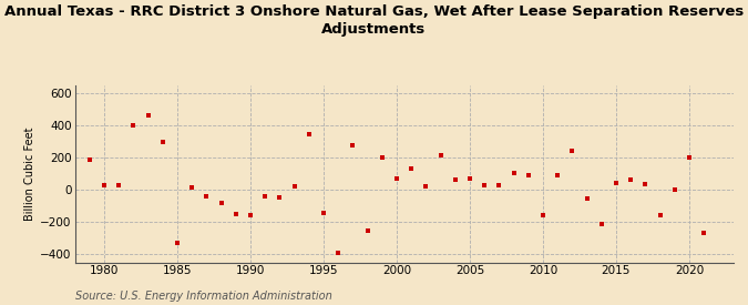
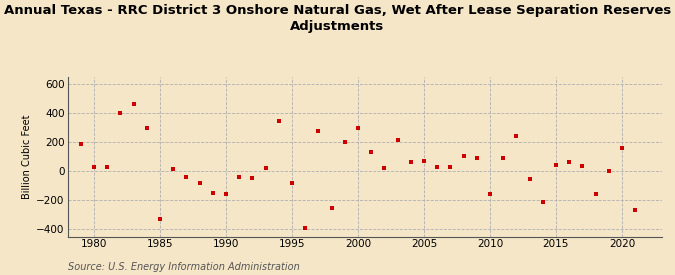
1995: -140 -> -80
2000: 70 -> 300
2020: 200 -> 160
